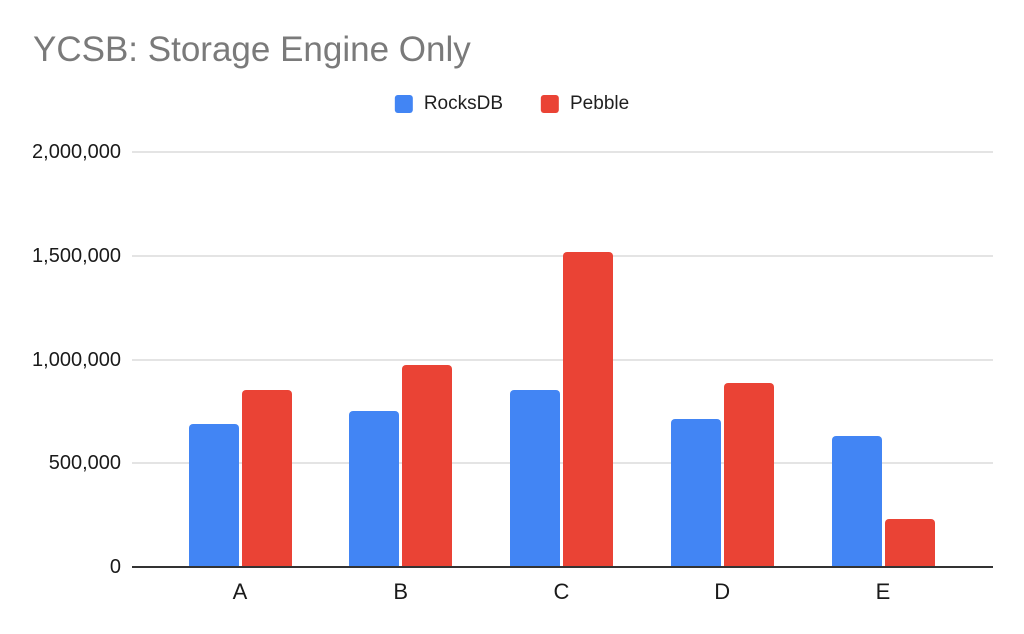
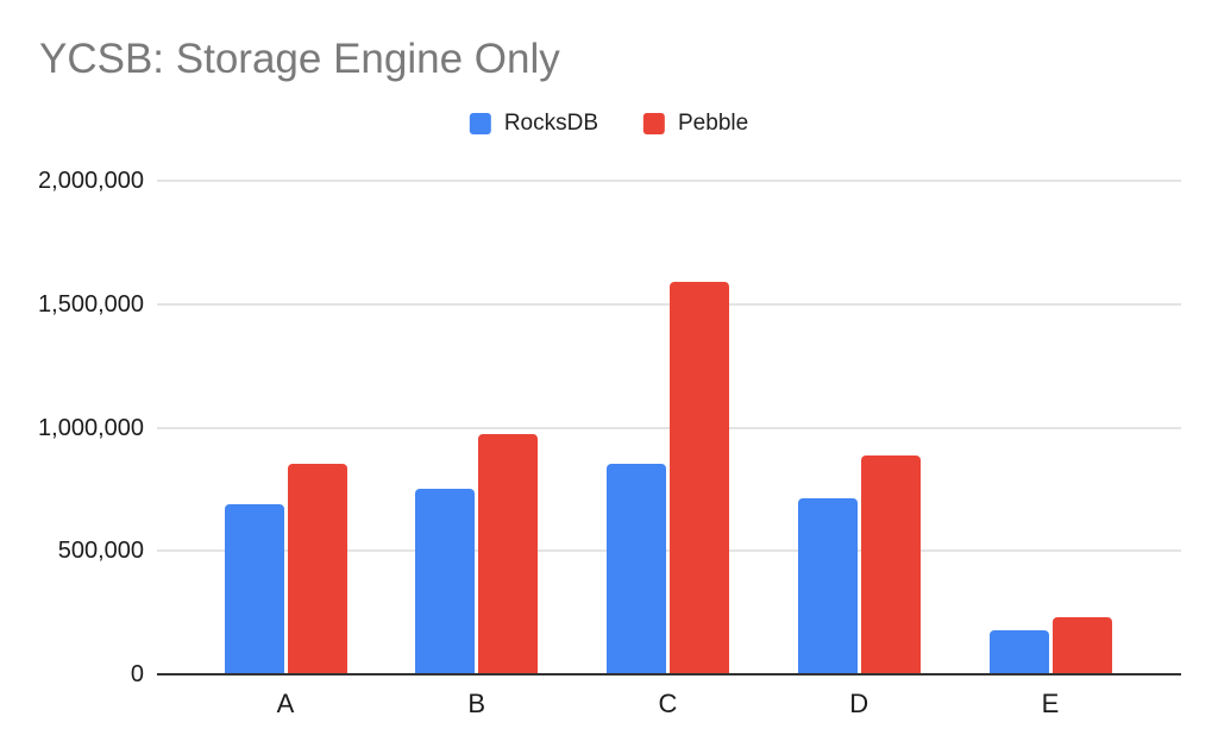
Pebble/C: 1520000 -> 1590000
RocksDB/E: 630000 -> 180000
